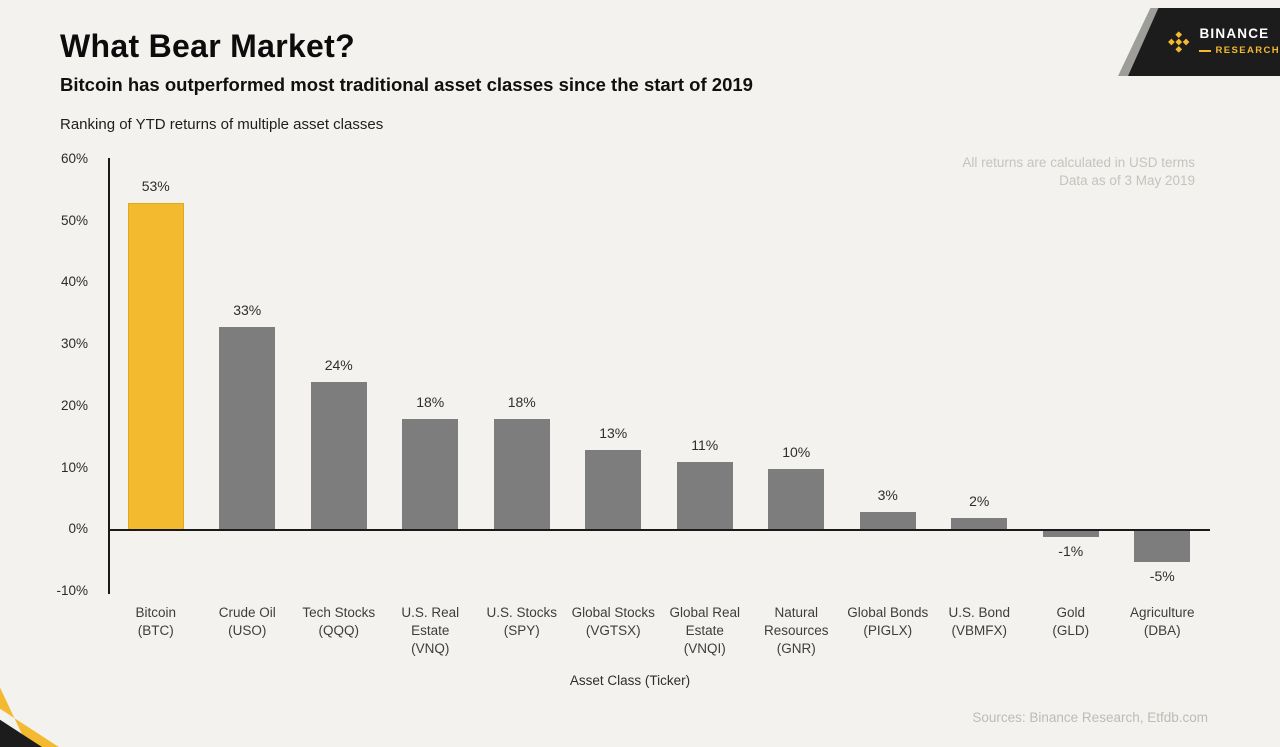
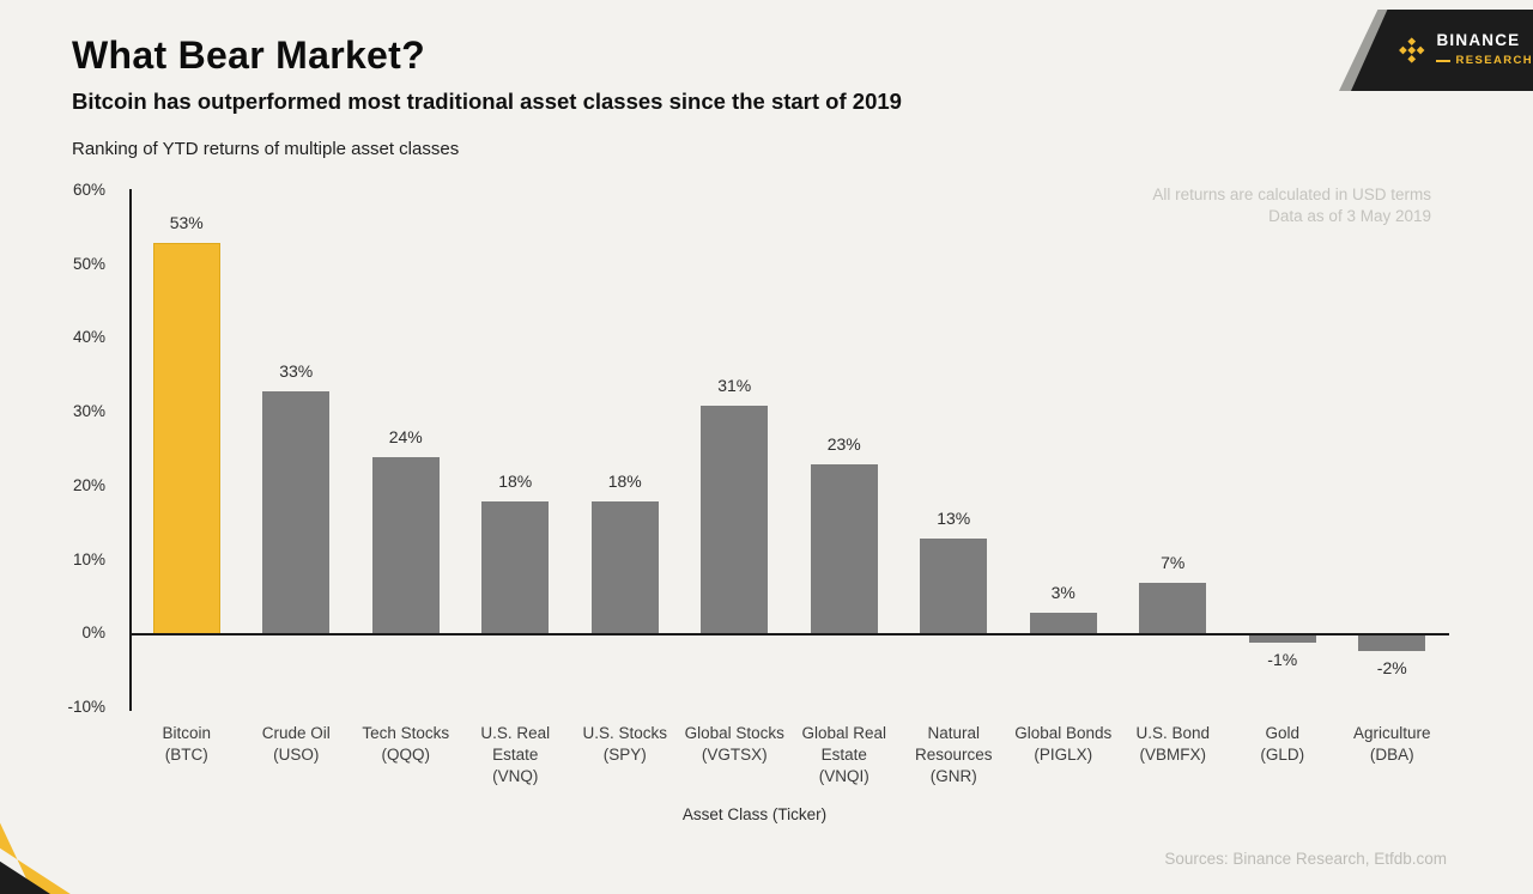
Global Stocks (VGTSX): 13% -> 31%
Global Real Estate (VNQI): 11% -> 23%
Natural Resources (GNR): 10% -> 13%
U.S. Bond (VBMFX): 2% -> 7%
Agriculture (DBA): -5% -> -2%
